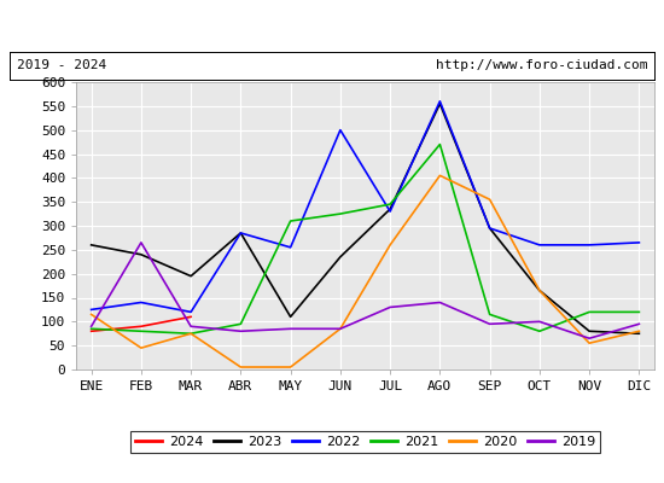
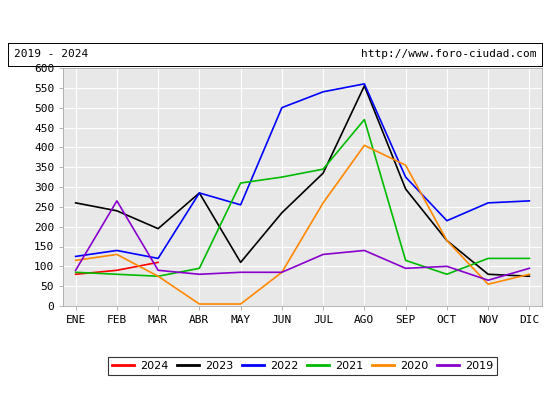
2020/FEB: 45 -> 130
2022/JUL: 330 -> 540
2022/SEP: 295 -> 325
2022/OCT: 260 -> 215
